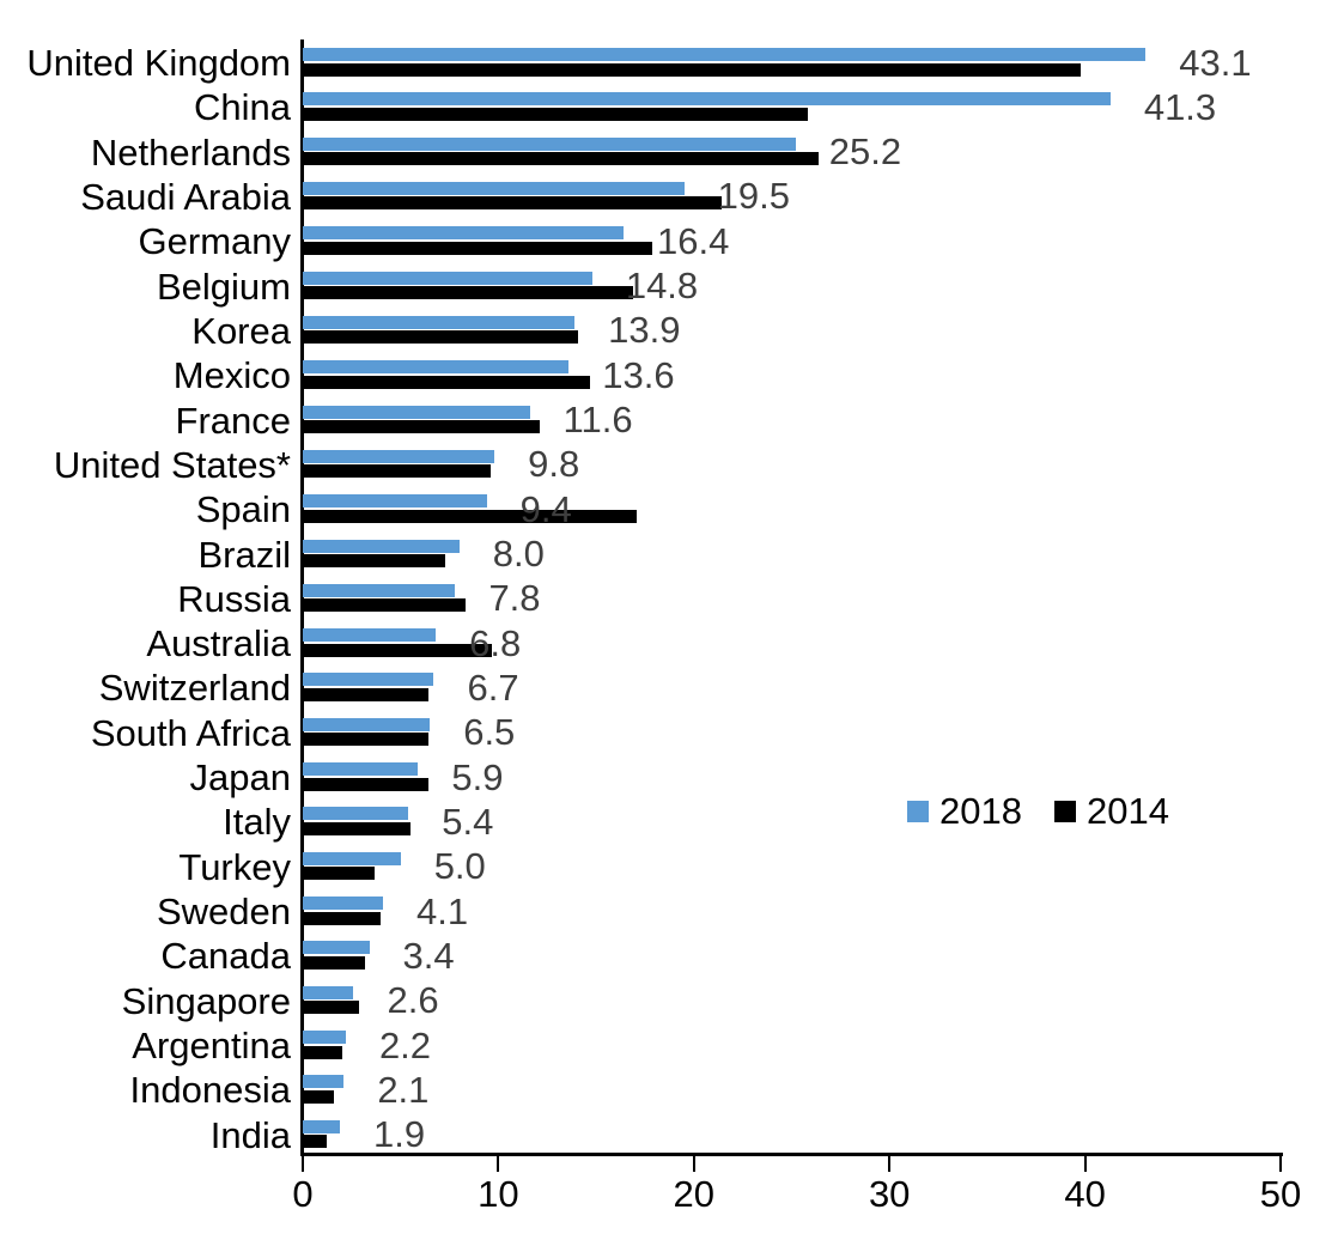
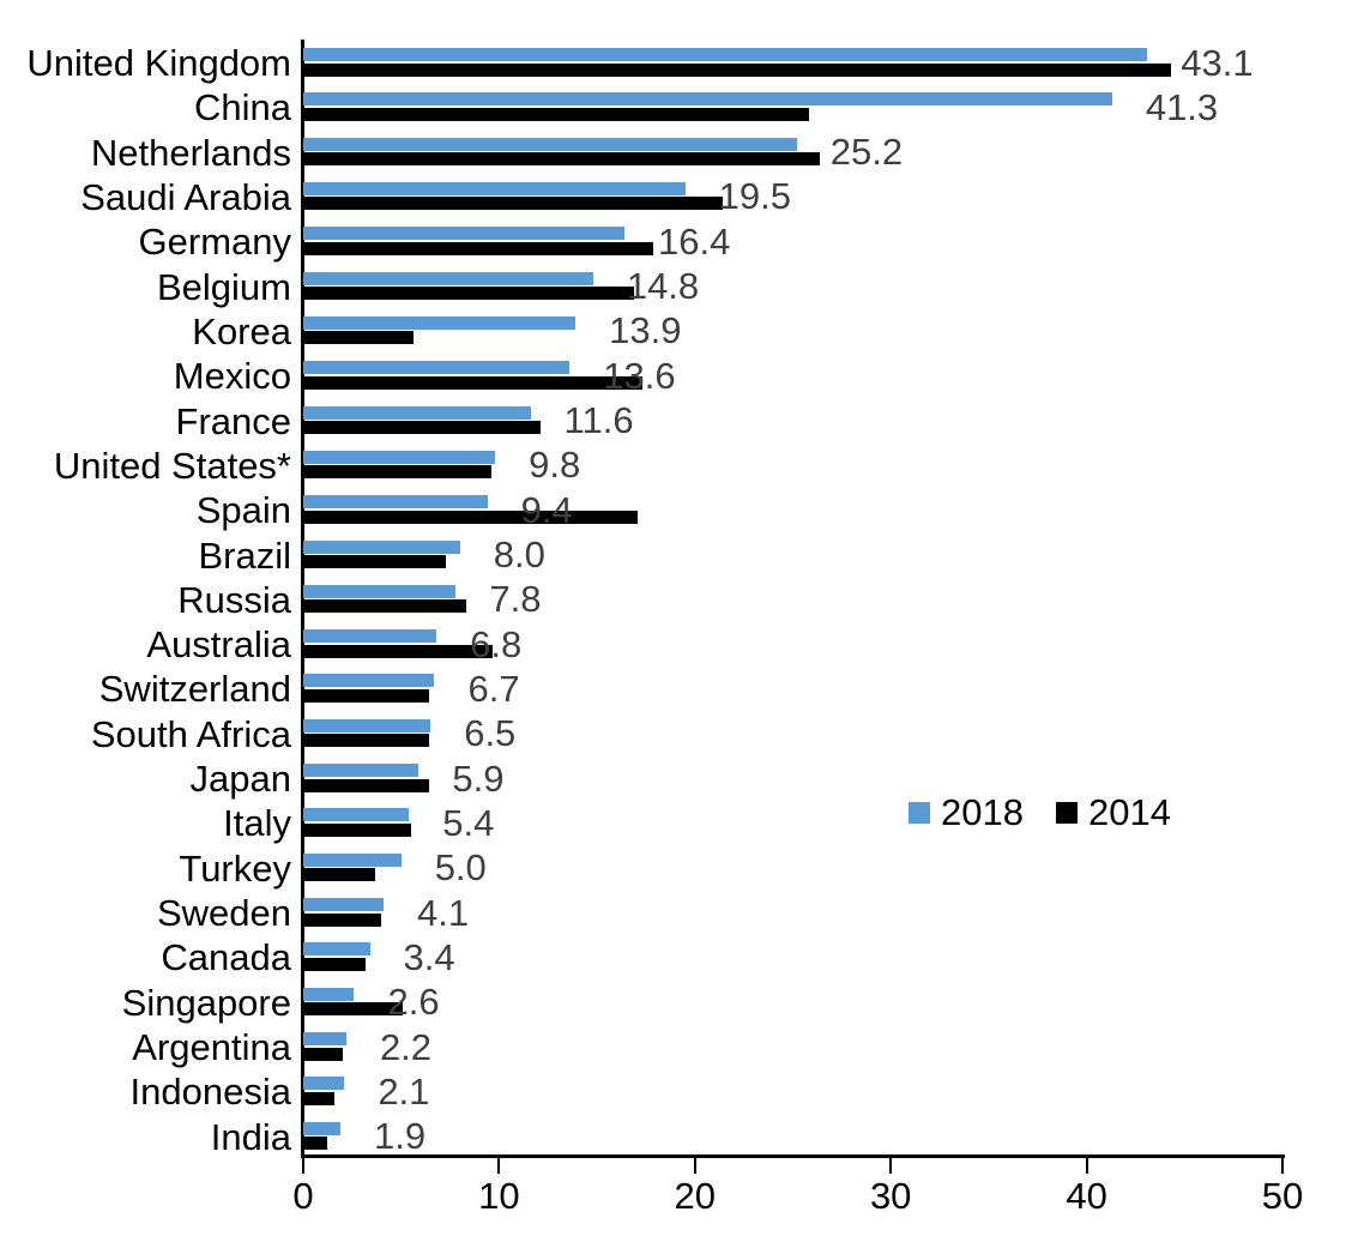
2014/United Kingdom: 39.8 -> 44.3
2014/Korea: 14.1 -> 5.6
2014/Mexico: 14.7 -> 17.3
2014/Singapore: 2.9 -> 5.1
